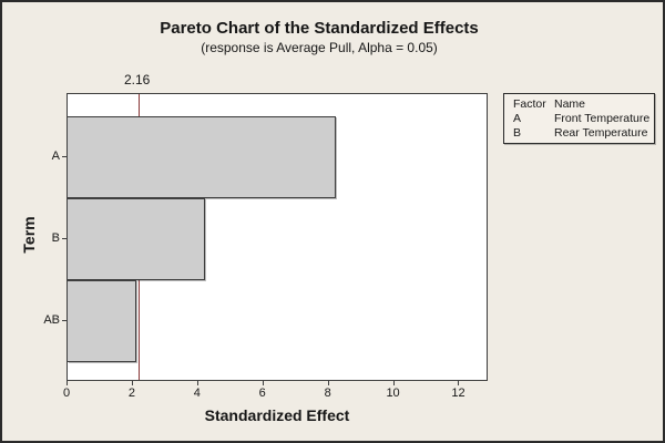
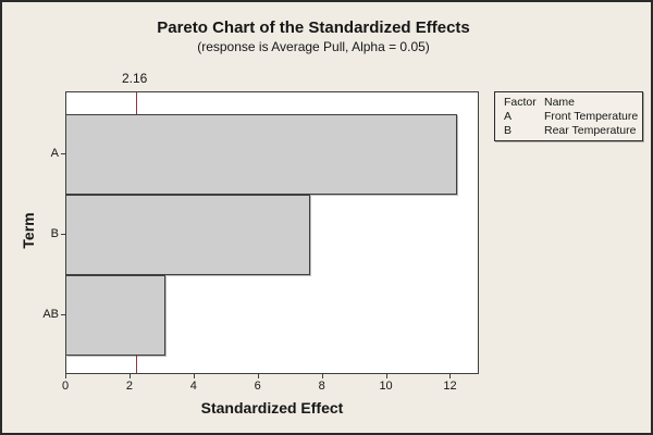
A: 8.2 -> 12.2
B: 4.2 -> 7.6
AB: 2.1 -> 3.1
